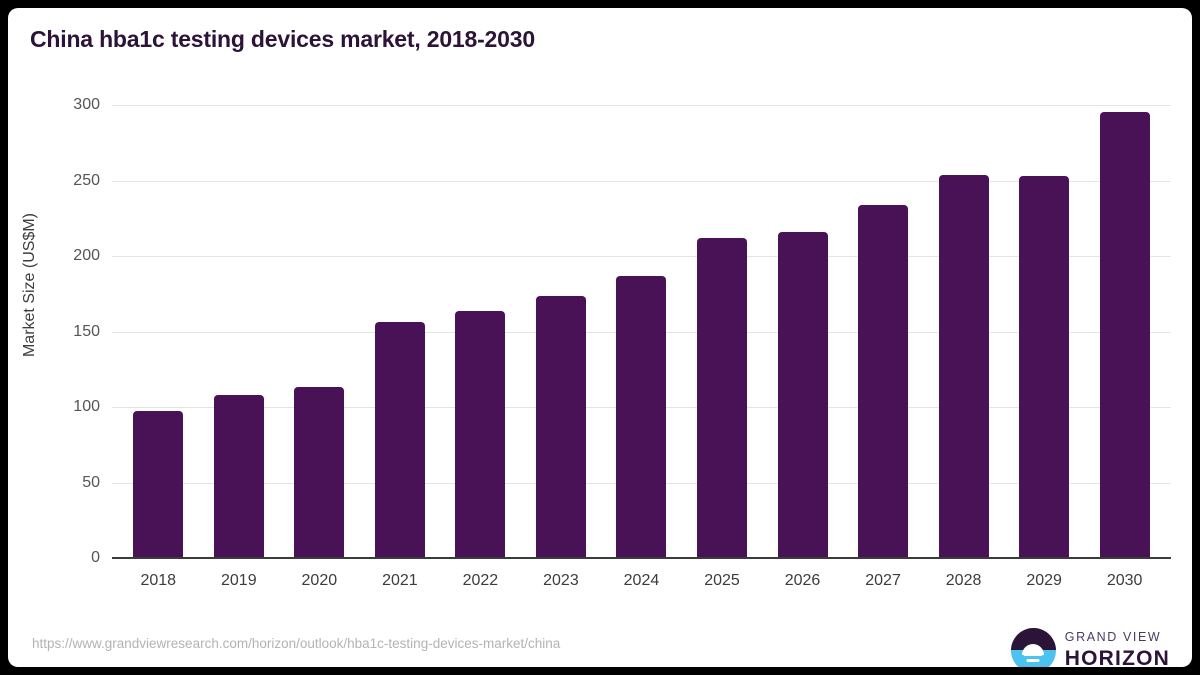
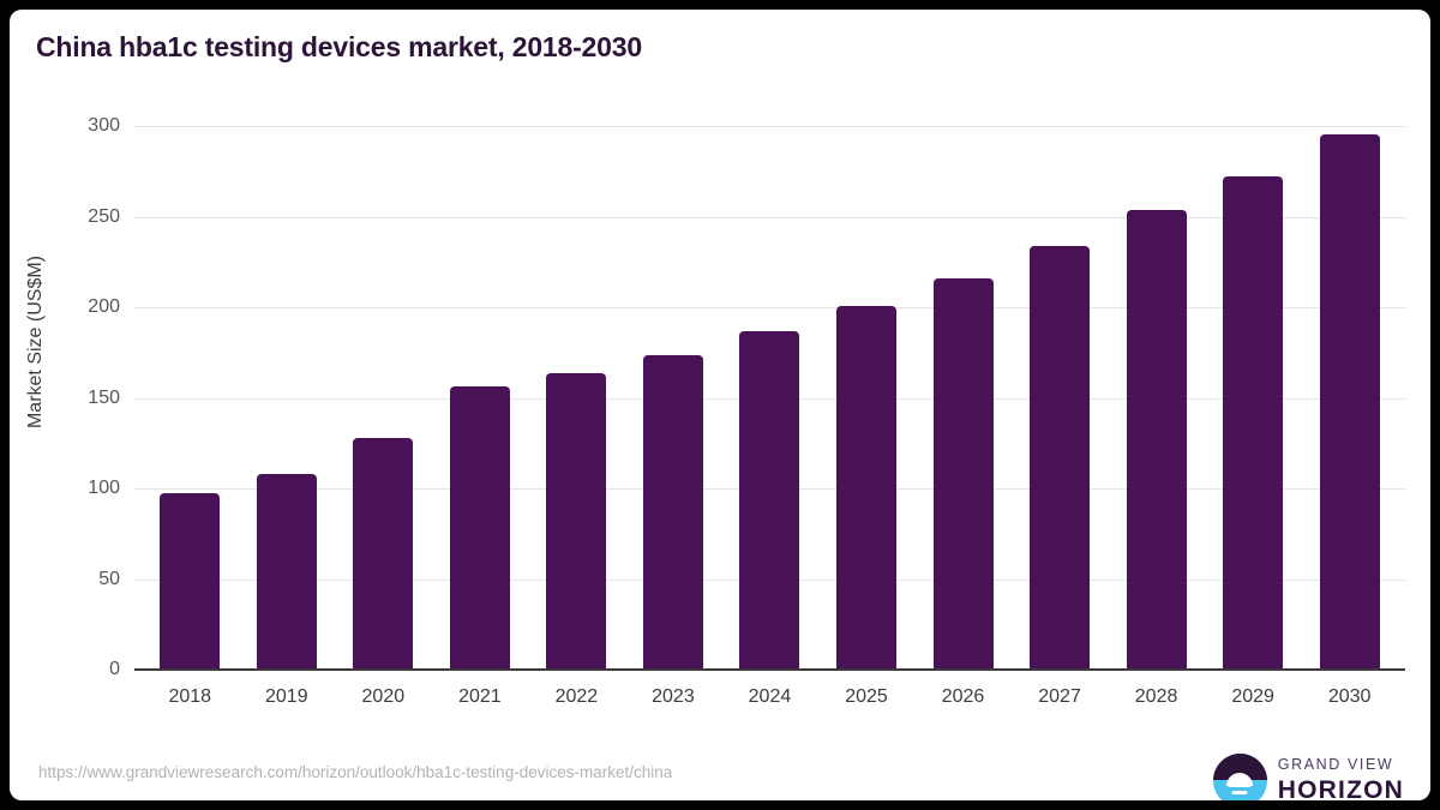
2020: 113 -> 128
2025: 212 -> 201
2029: 253 -> 272
